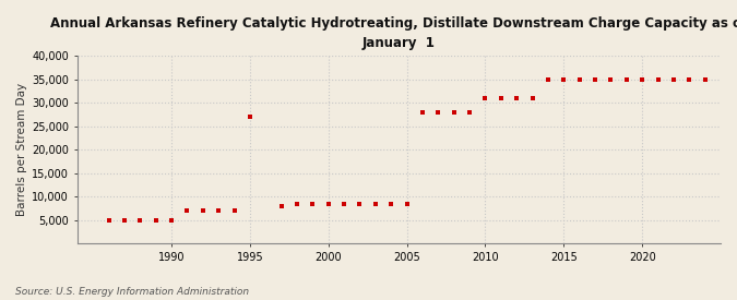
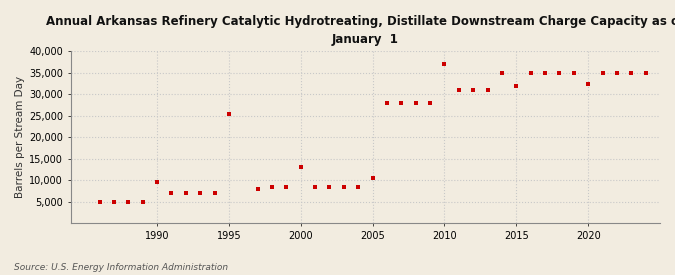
1990: 5,000 -> 9,500
1995: 27,000 -> 25,500
2000: 8,500 -> 13,000
2005: 8,500 -> 10,500
2010: 31,000 -> 37,000
2015: 35,000 -> 32,000
2020: 35,000 -> 32,500
